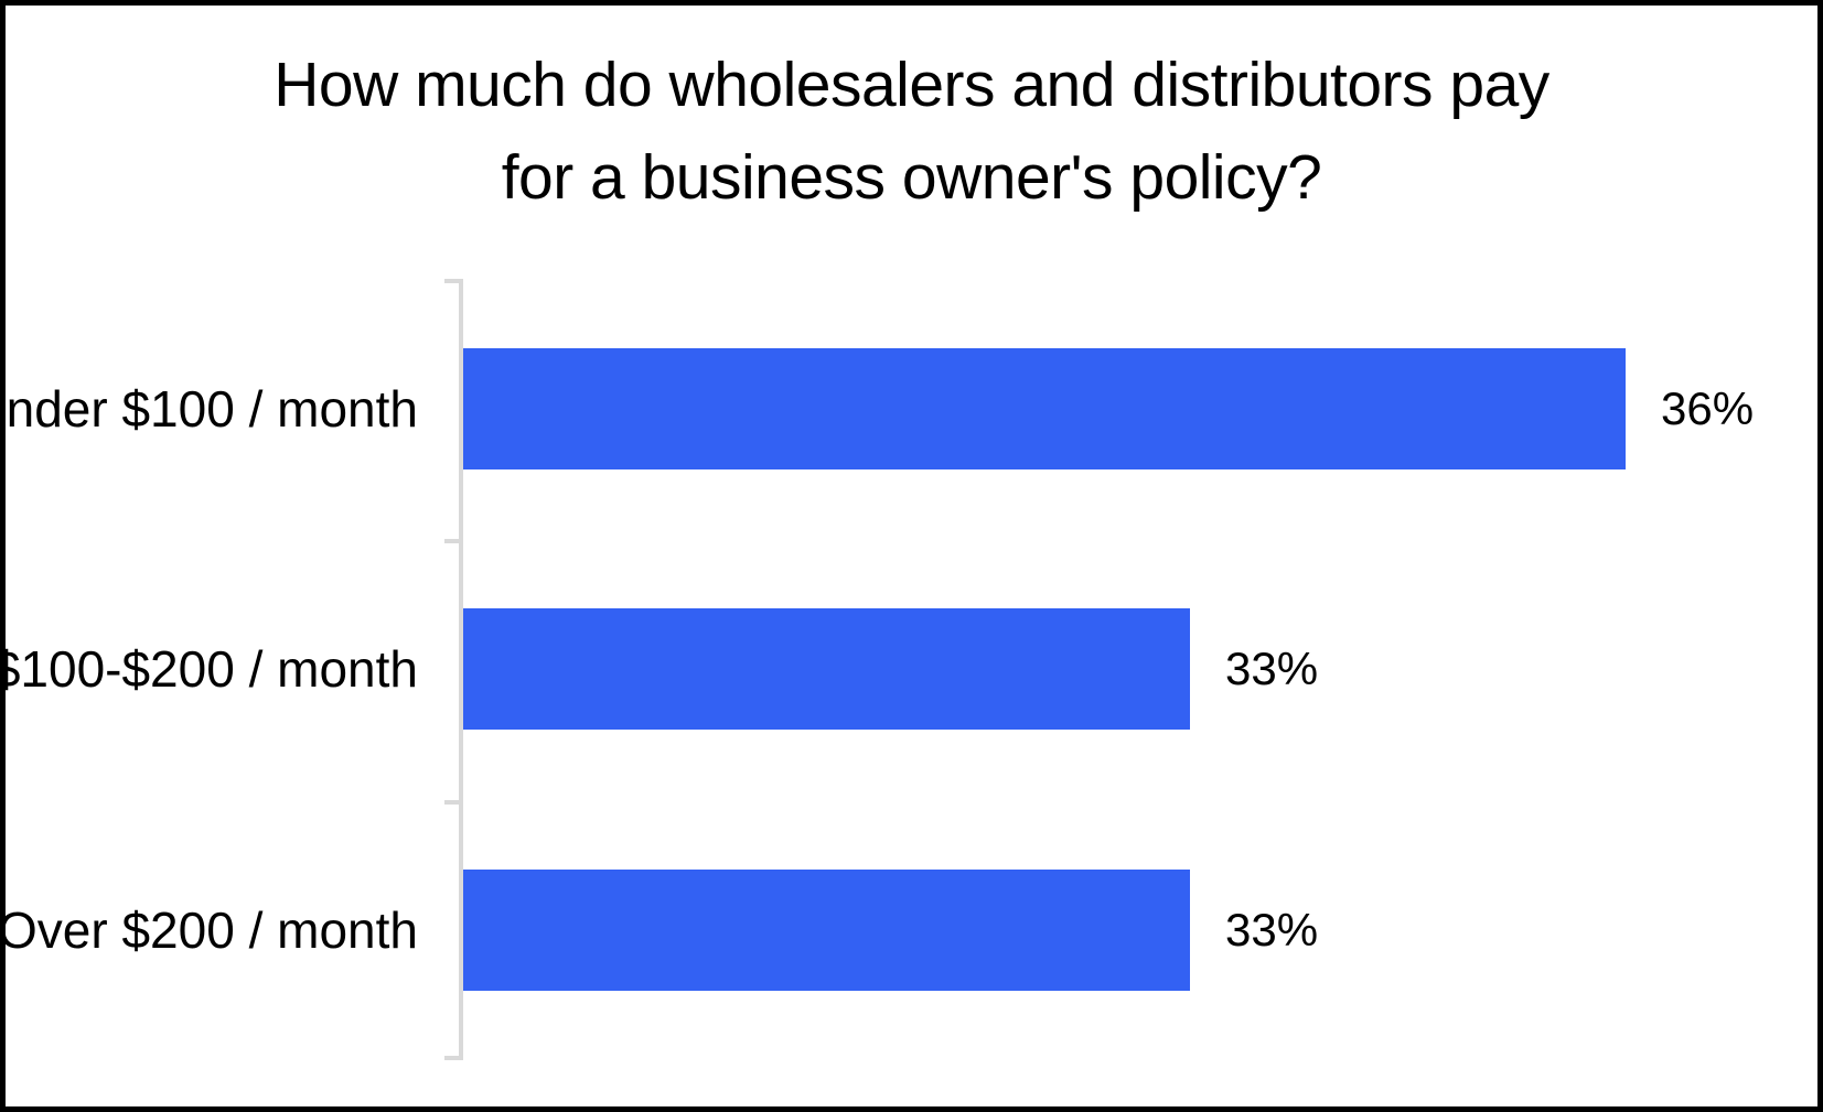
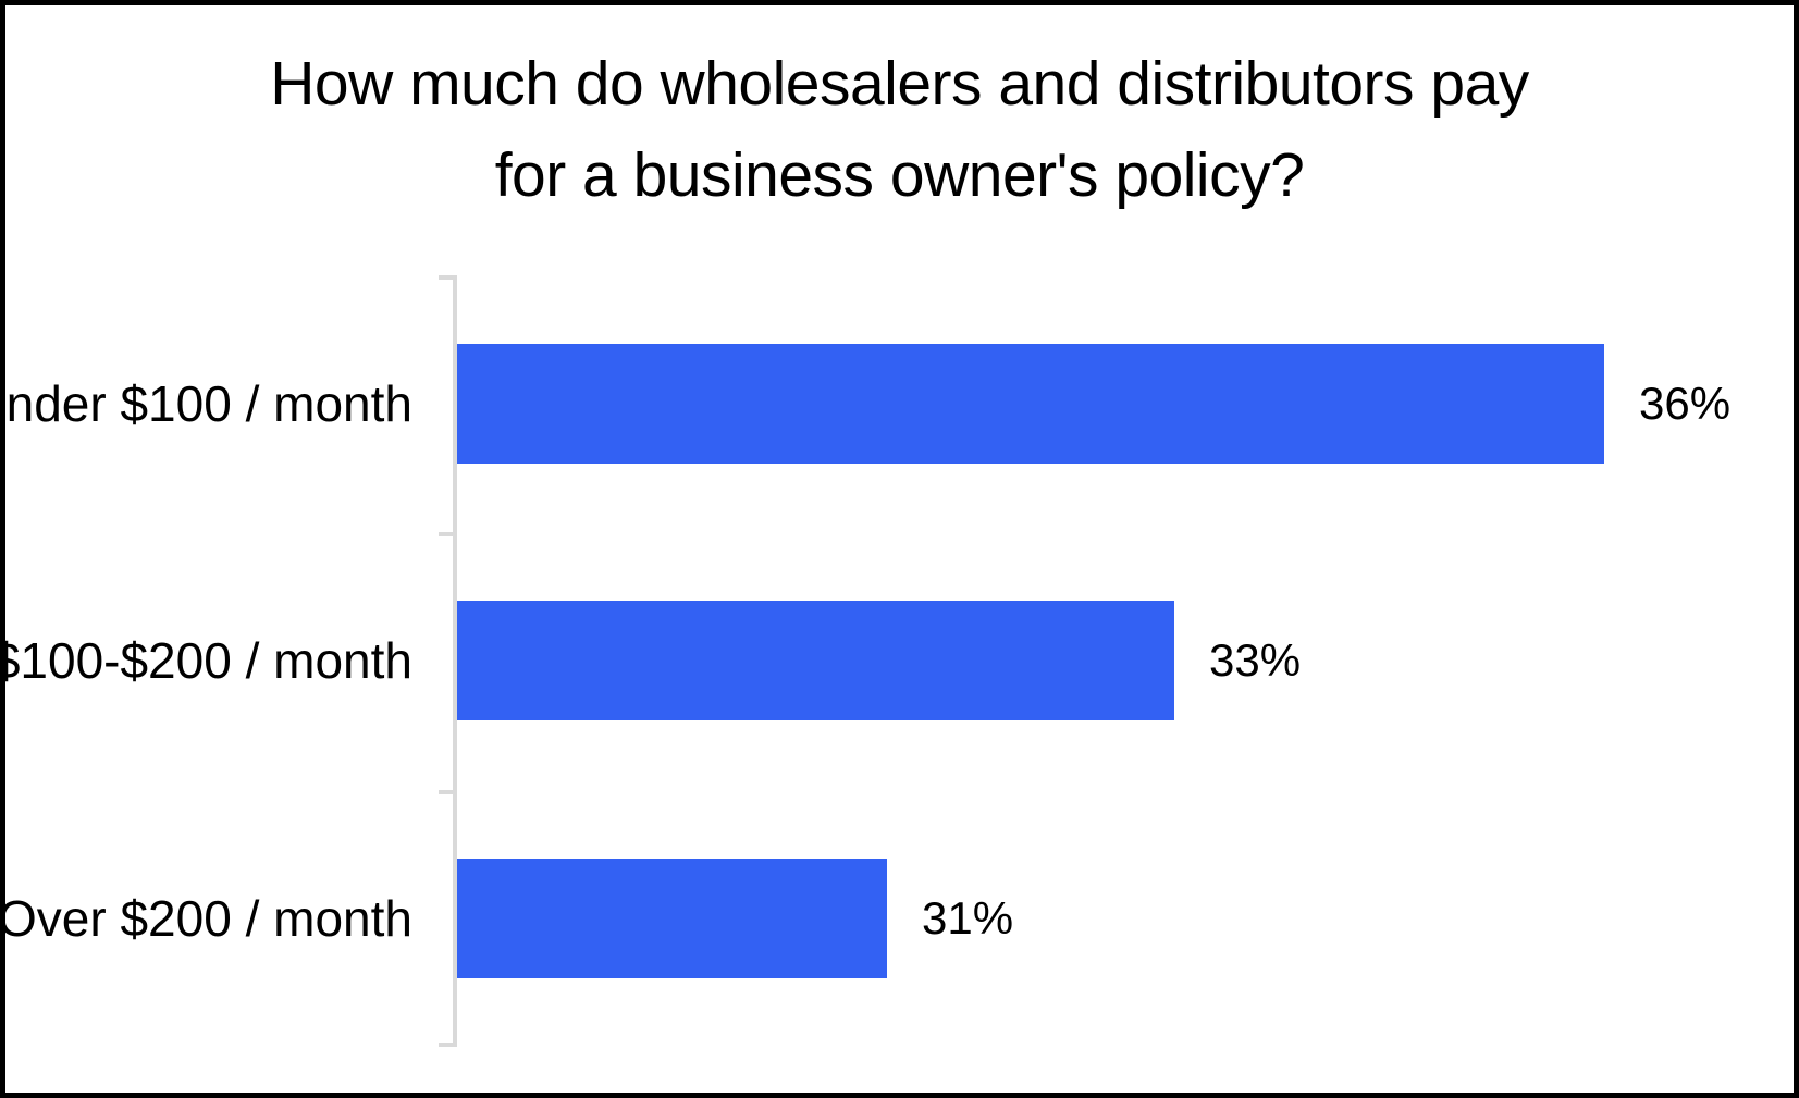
Over $200 / month: 33% -> 31%
